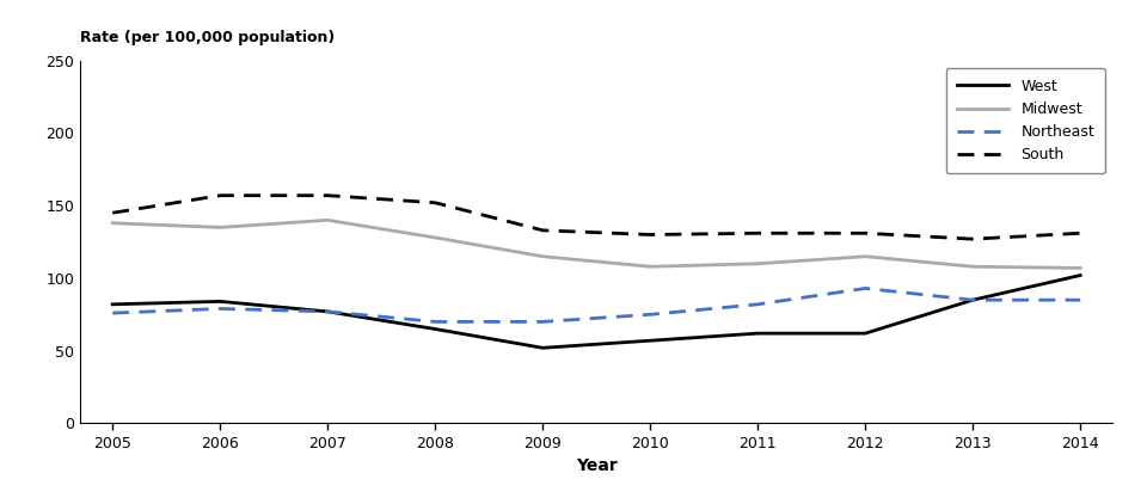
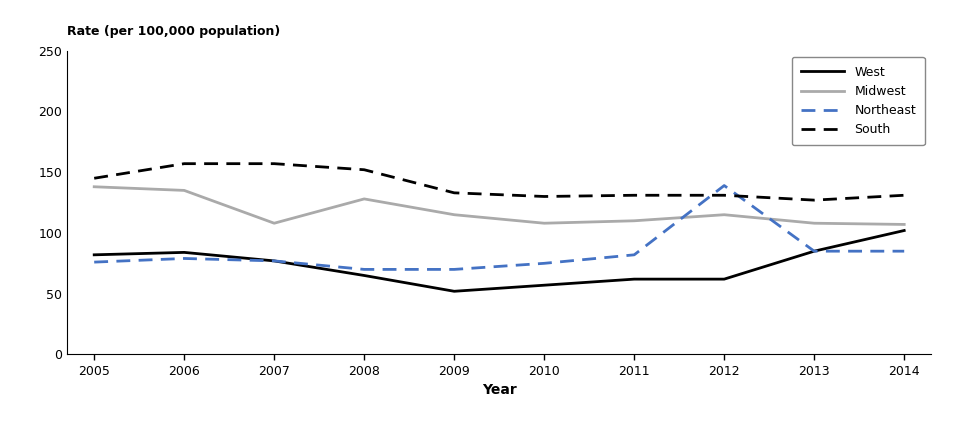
Midwest/2007: 140 -> 108
Northeast/2012: 93 -> 139
